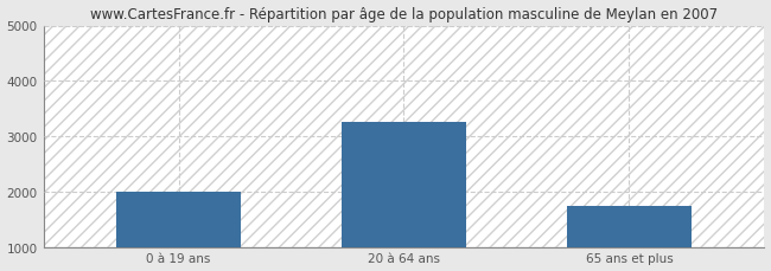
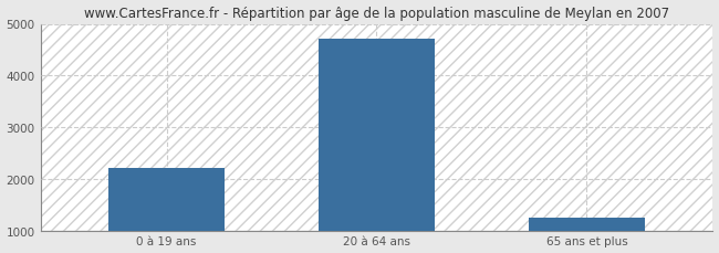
0 à 19 ans: 2000 -> 2200
20 à 64 ans: 3250 -> 4720
65 ans et plus: 1750 -> 1250
